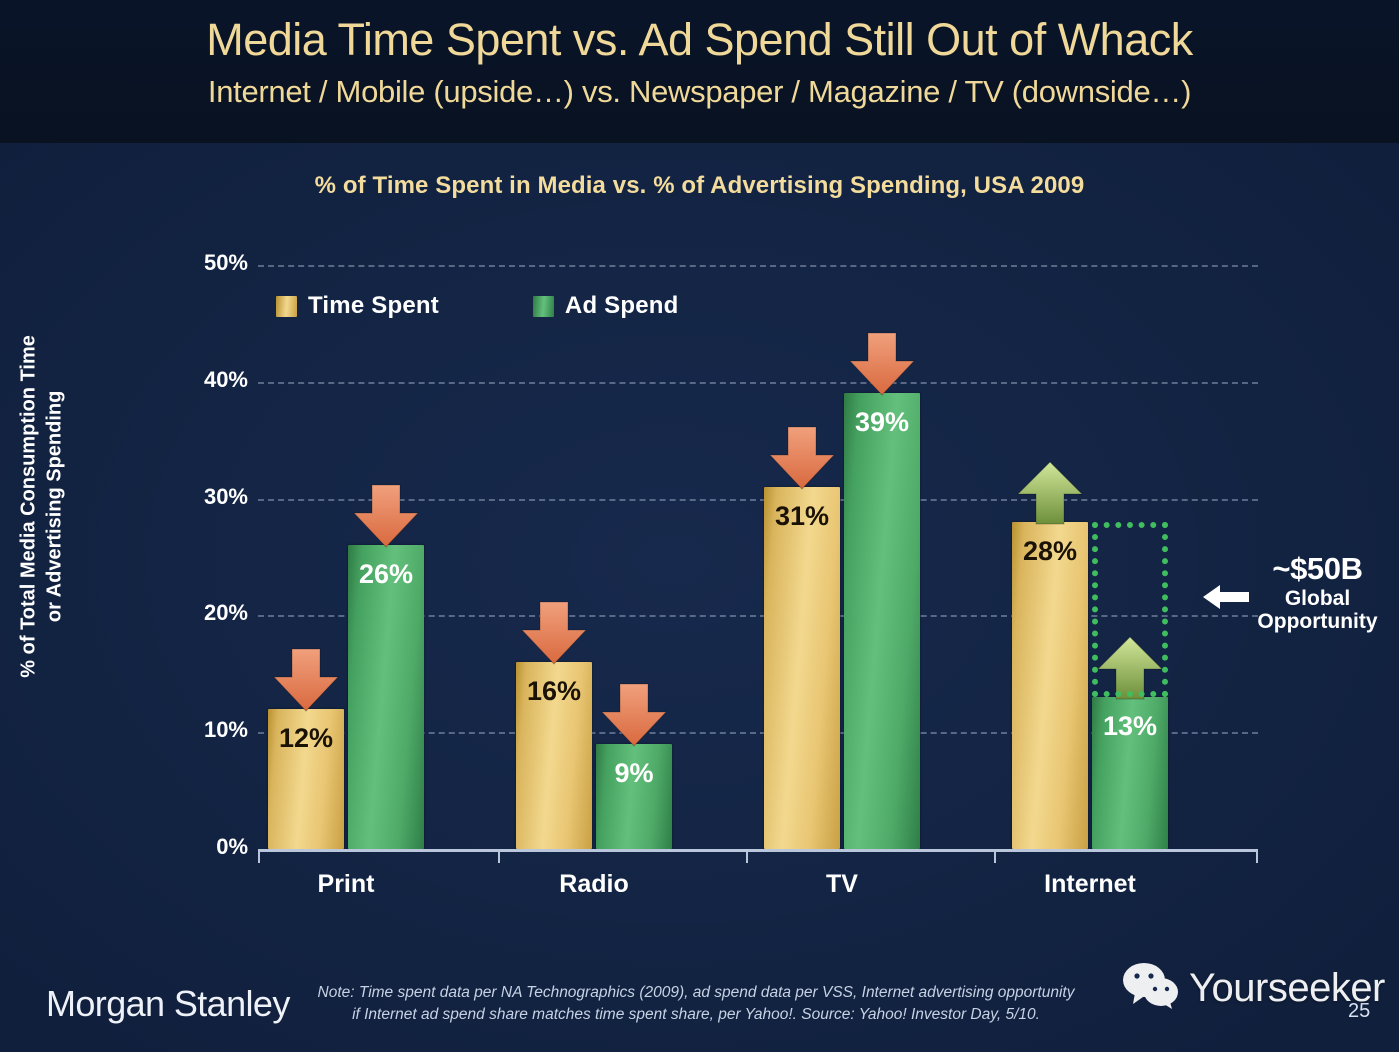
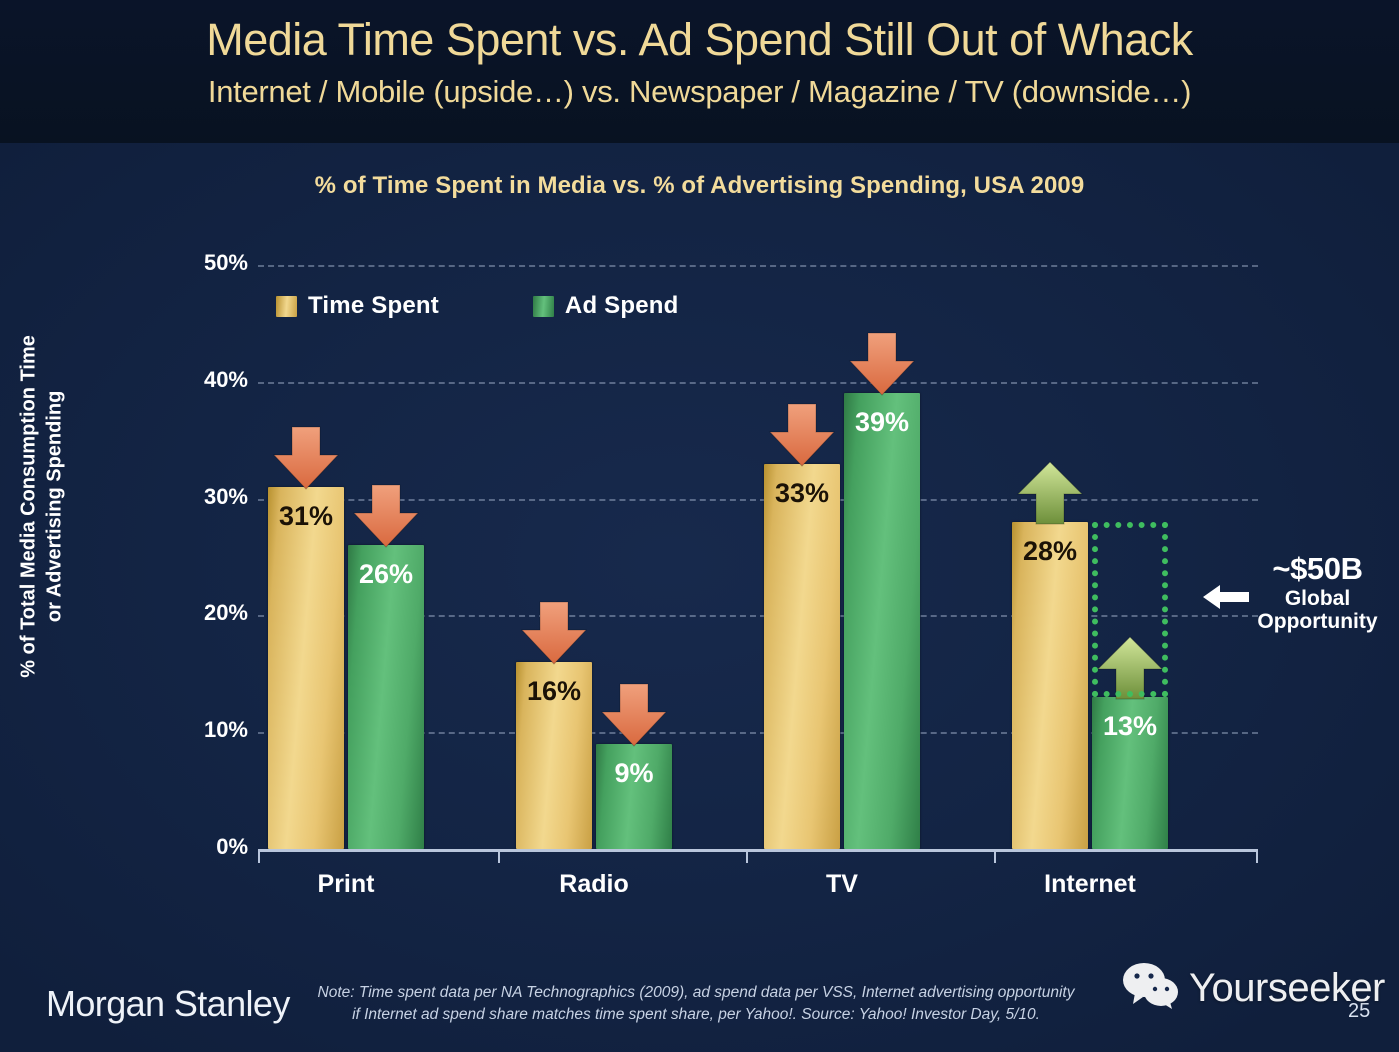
Time Spent/Print: 12% -> 31%
Time Spent/TV: 31% -> 33%
